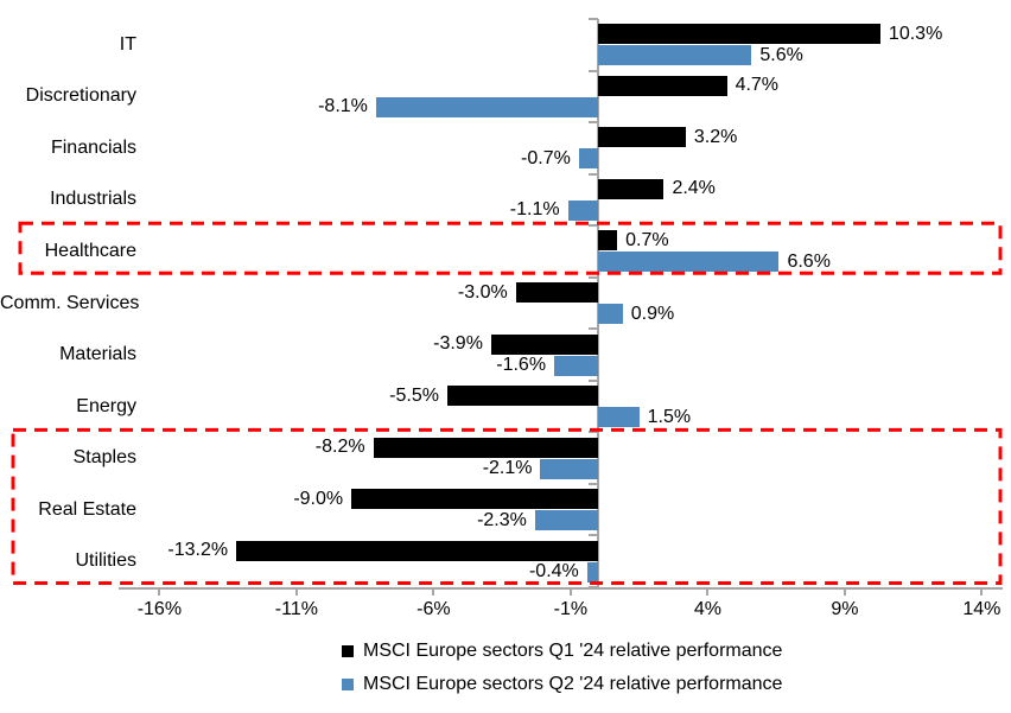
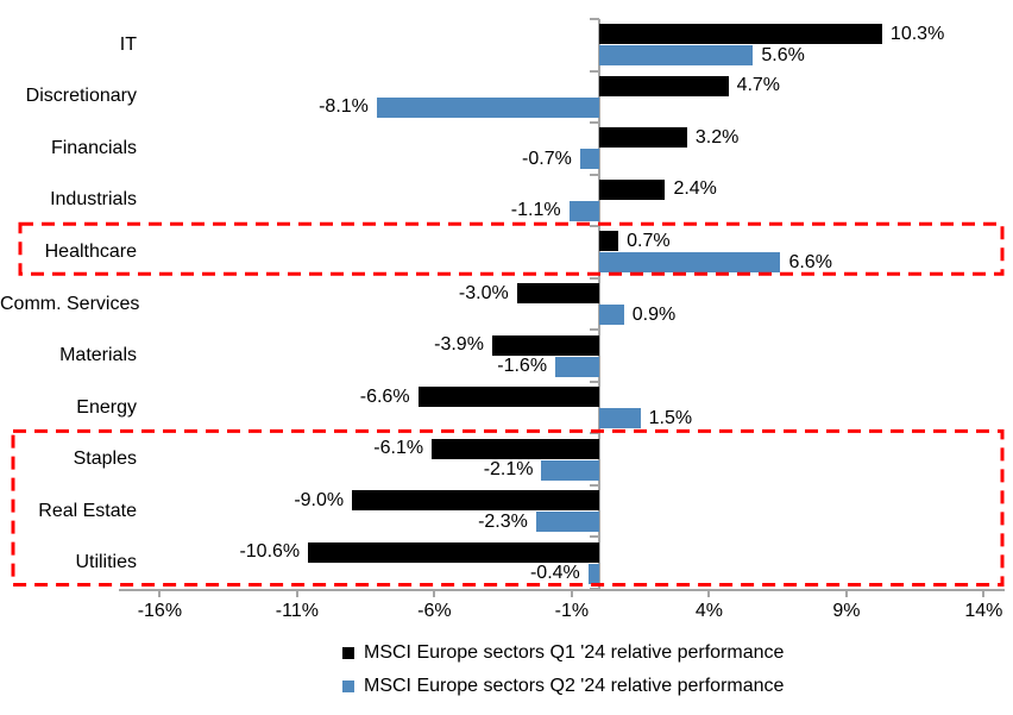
MSCI Europe sectors Q1 '24 relative performance/Energy: -5.5% -> -6.6%
MSCI Europe sectors Q1 '24 relative performance/Staples: -8.2% -> -6.1%
MSCI Europe sectors Q1 '24 relative performance/Utilities: -13.2% -> -10.6%
